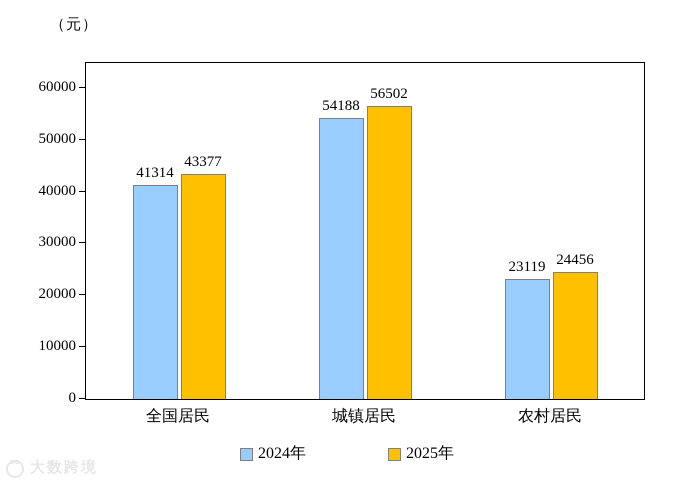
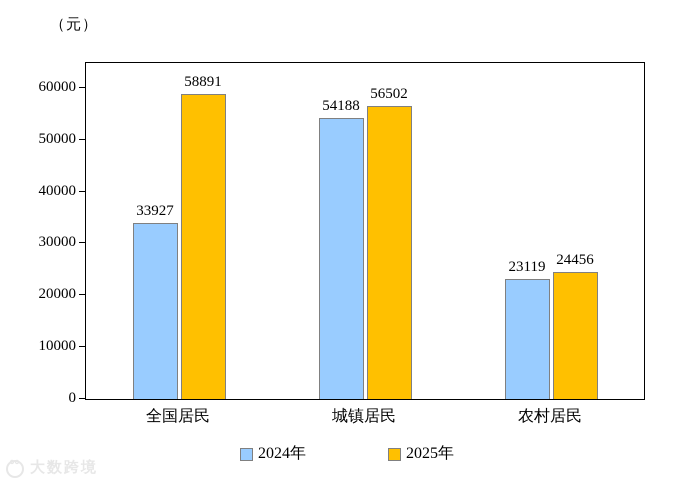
2024年/全国居民: 41314 -> 33927
2025年/全国居民: 43377 -> 58891
